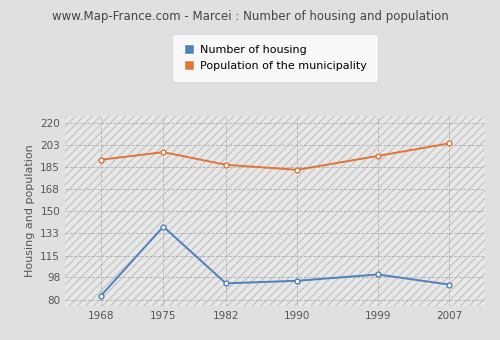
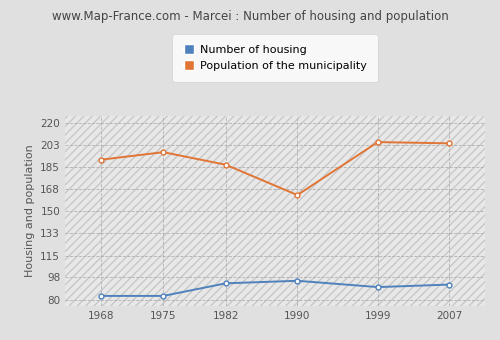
Number of housing/1975: 138 -> 83
Population of the municipality/1990: 183 -> 163
Number of housing/1999: 100 -> 90
Population of the municipality/1999: 194 -> 205
